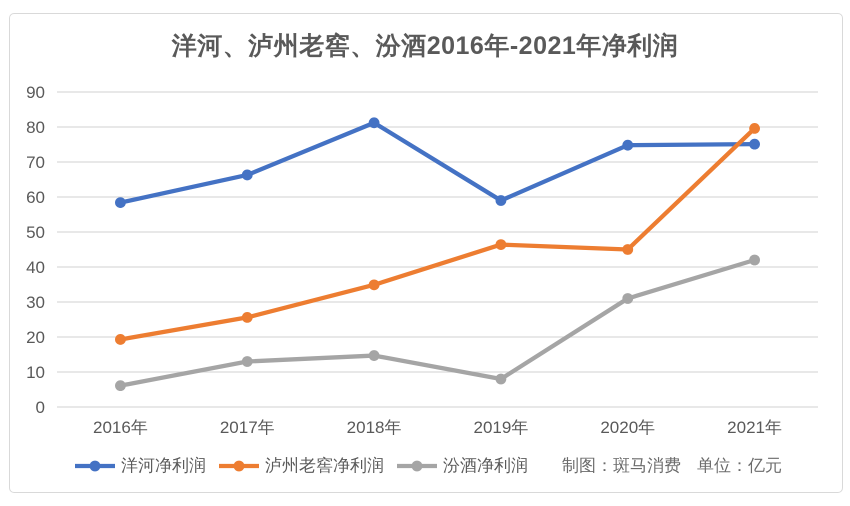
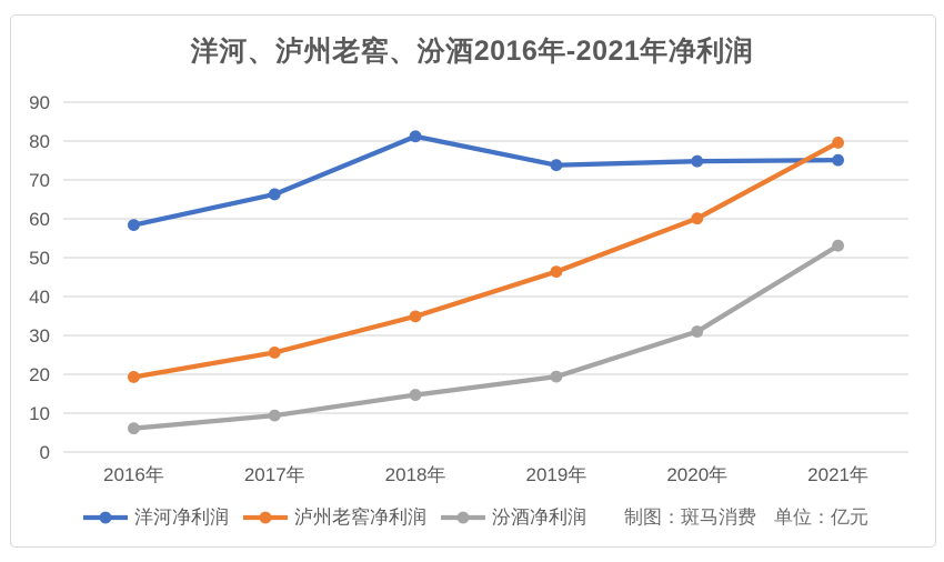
汾酒净利润/2017年: 13 -> 9
洋河净利润/2019年: 59 -> 74
汾酒净利润/2019年: 8 -> 19
泸州老窖净利润/2020年: 45 -> 60
汾酒净利润/2021年: 42 -> 53
